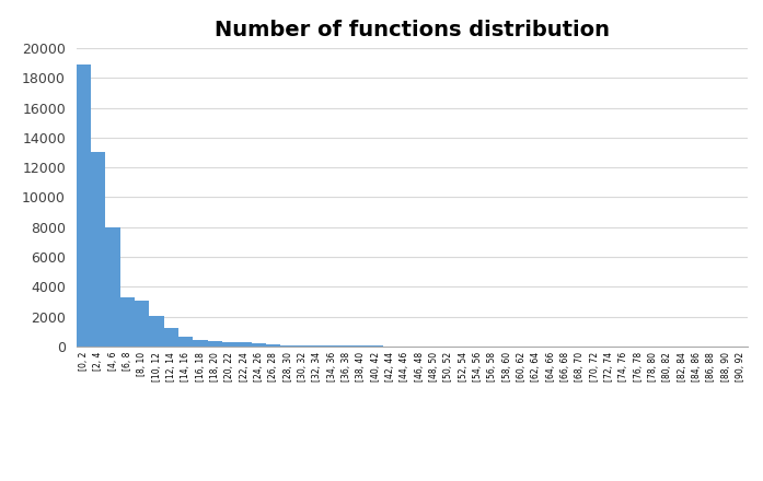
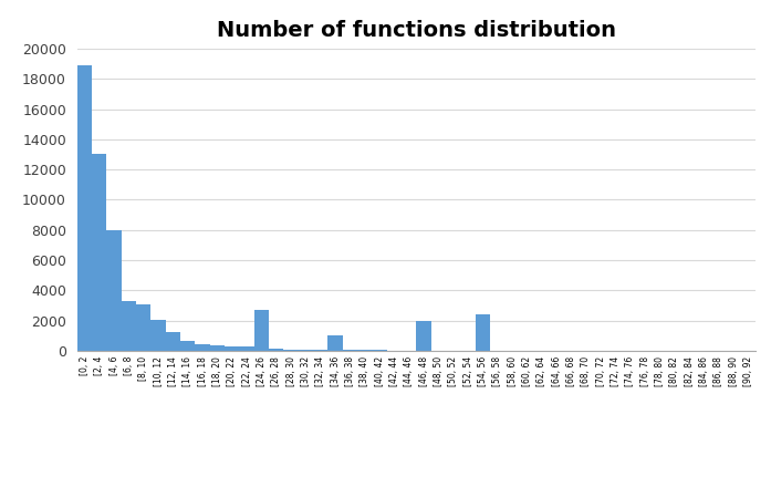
[24, 26: 200 -> 2700
[34, 36: 0 -> 1000
[46, 48: 0 -> 2000
[54, 56: 0 -> 2400
